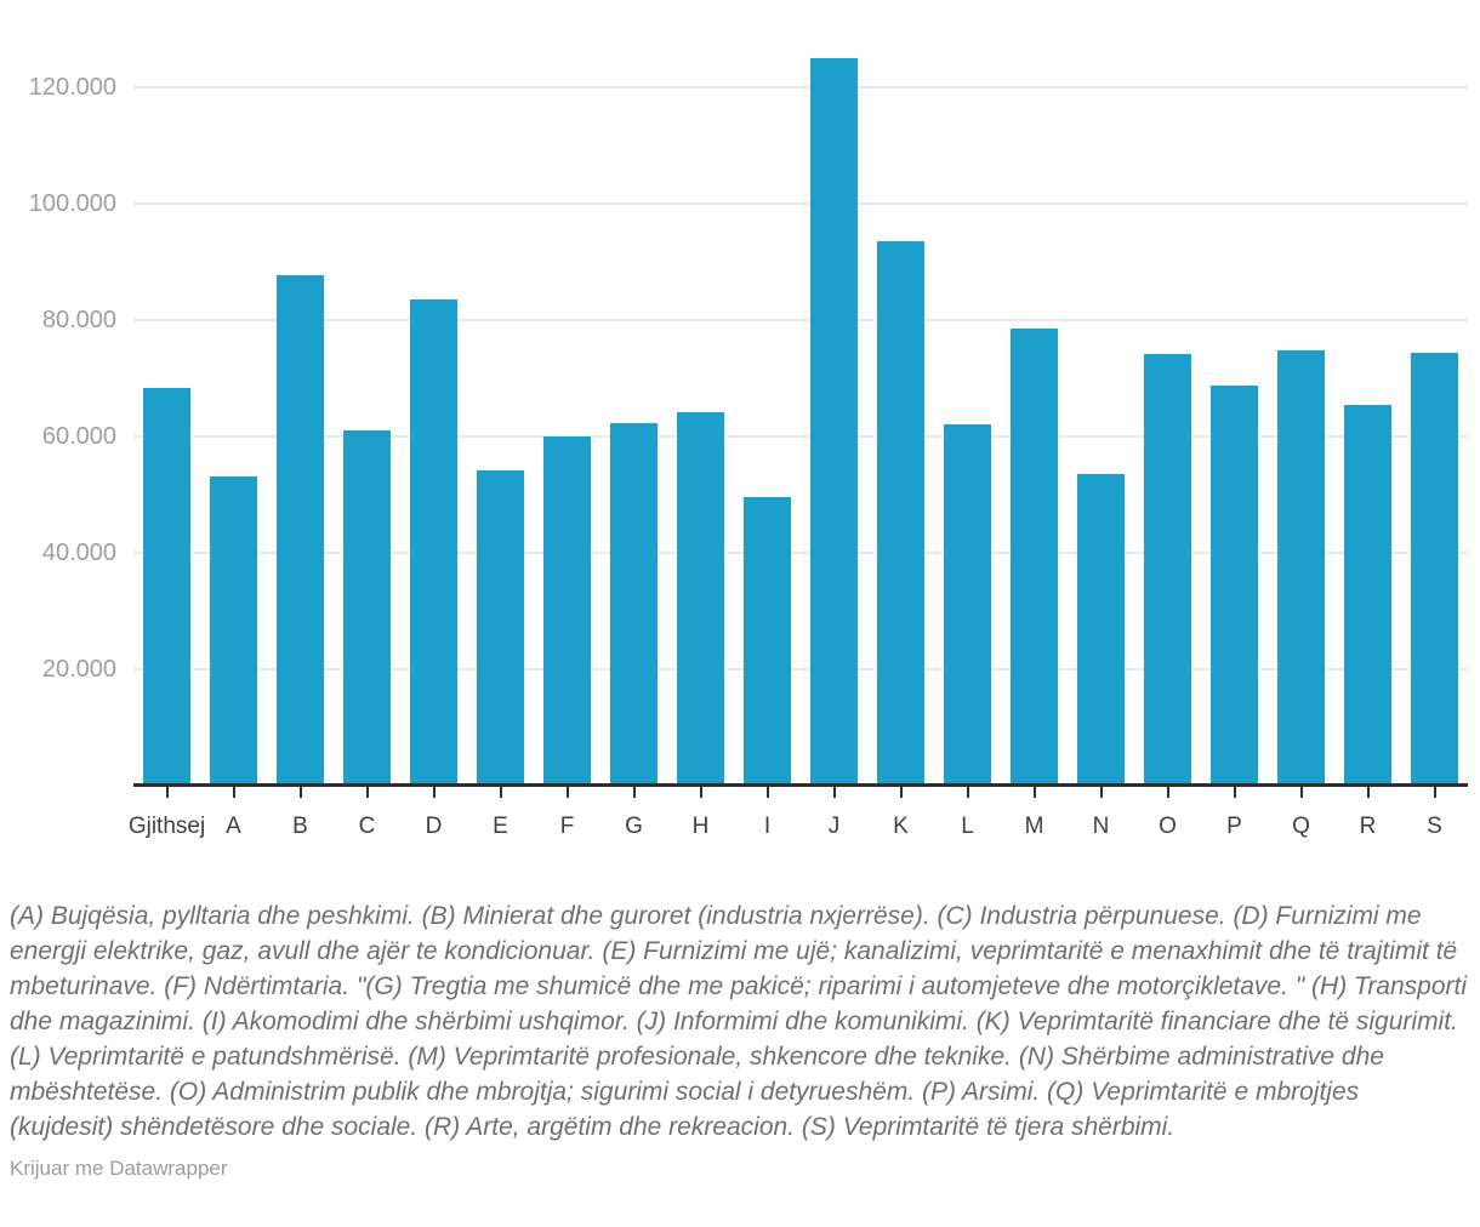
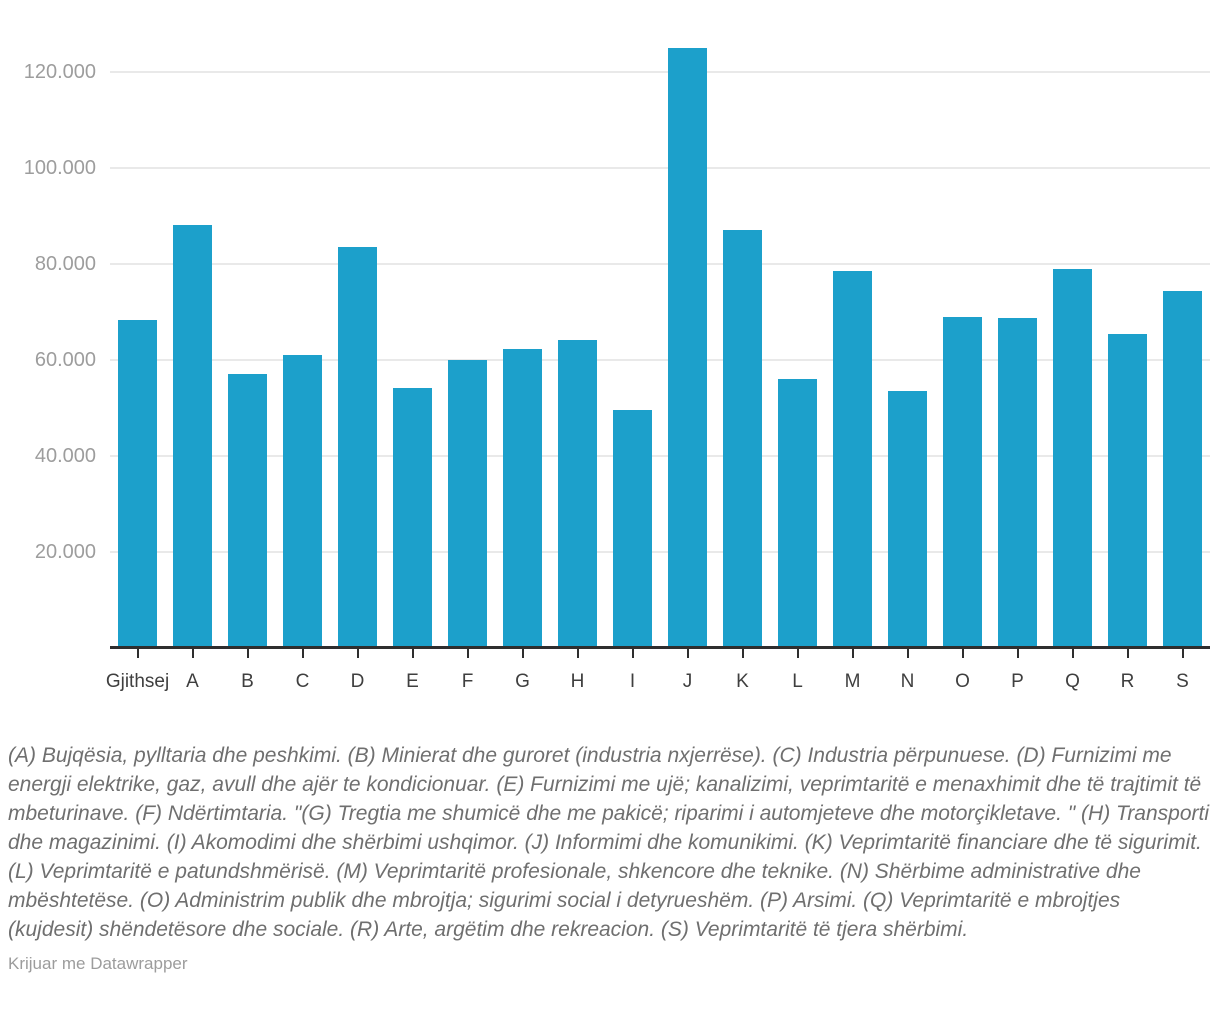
A: 53000 -> 88000
B: 88000 -> 57000
K: 94000 -> 87000
L: 62000 -> 56000
O: 74000 -> 69000
Q: 75000 -> 79000
